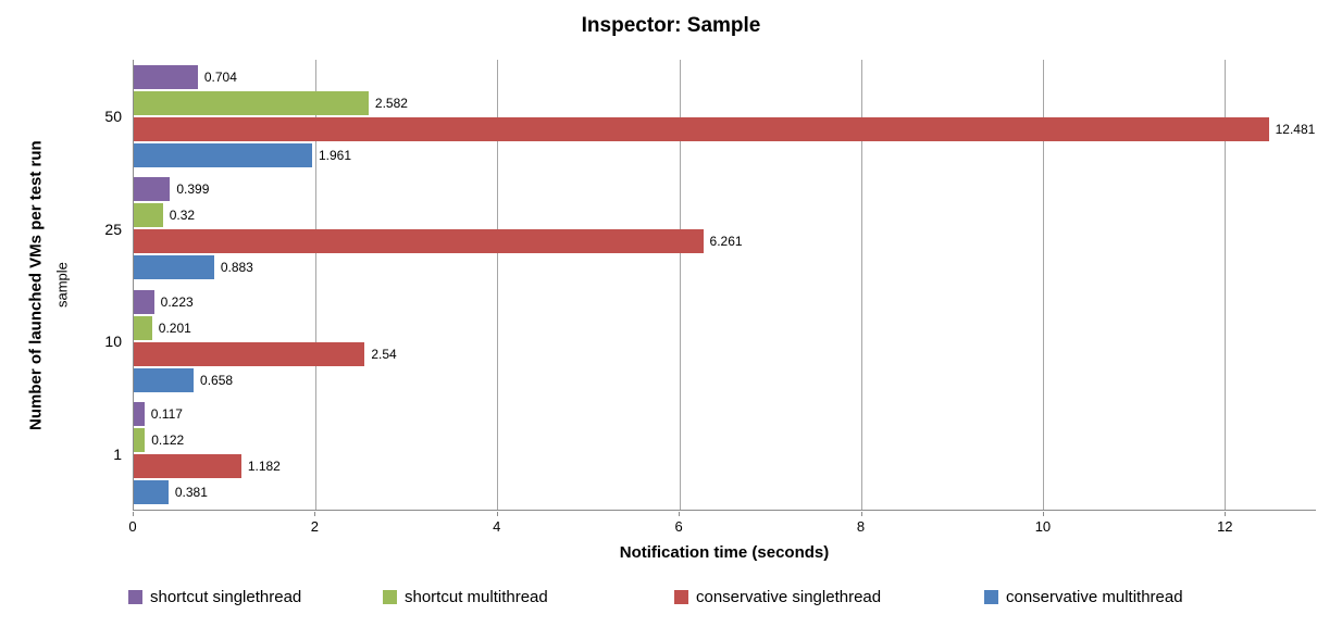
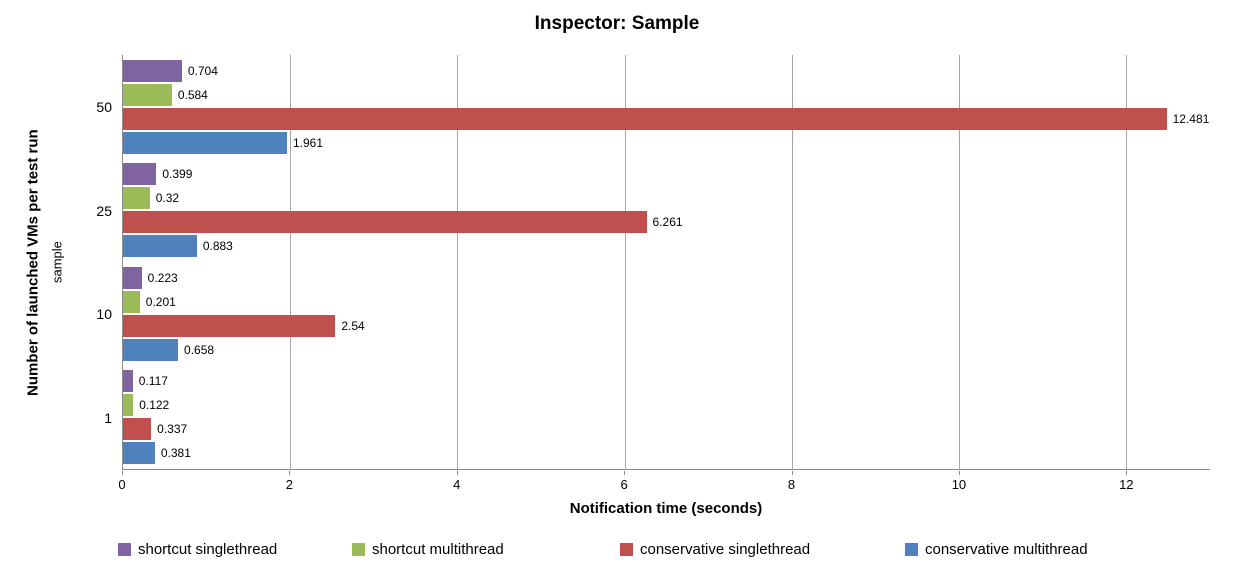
shortcut multithread/50: 2.582 -> 0.584
conservative singlethread/1: 1.182 -> 0.337
